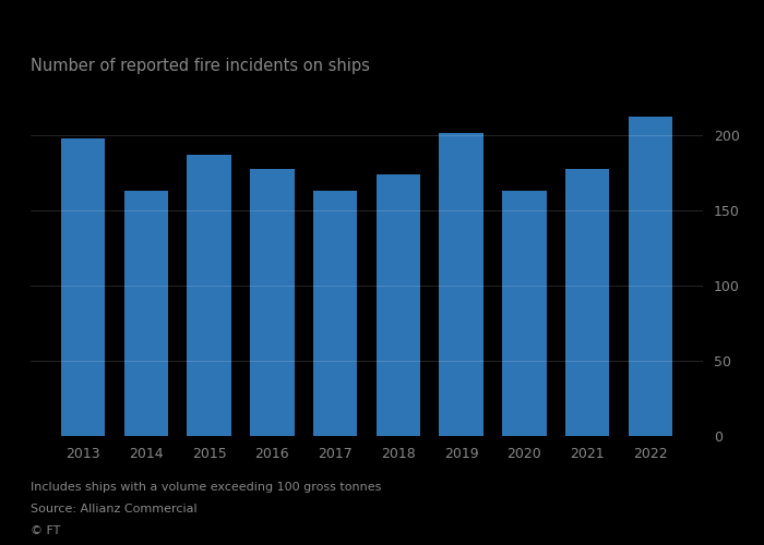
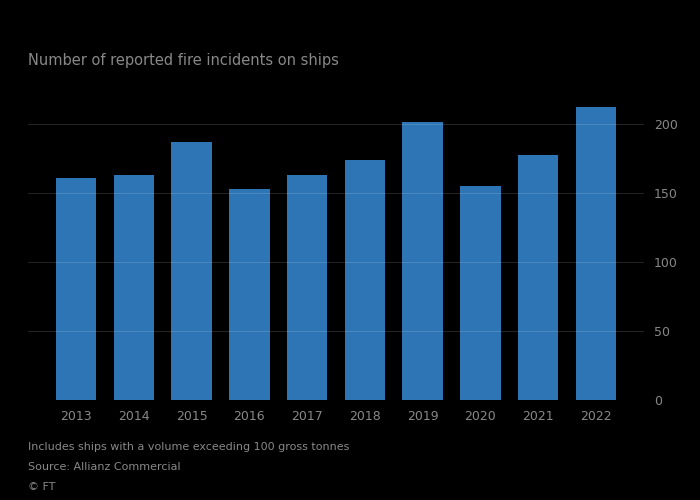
2013: 198 -> 161
2016: 178 -> 153
2020: 163 -> 155
